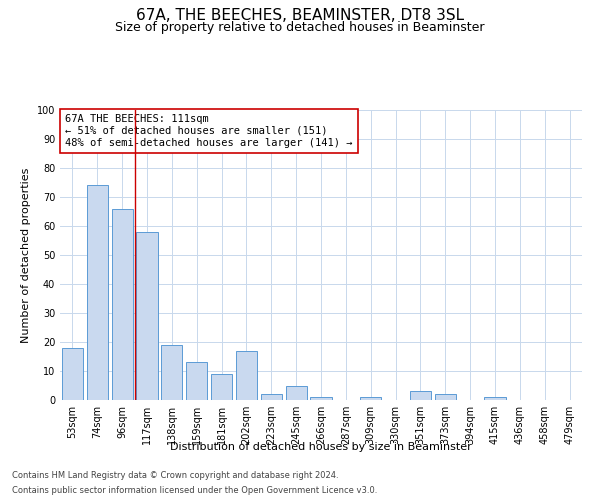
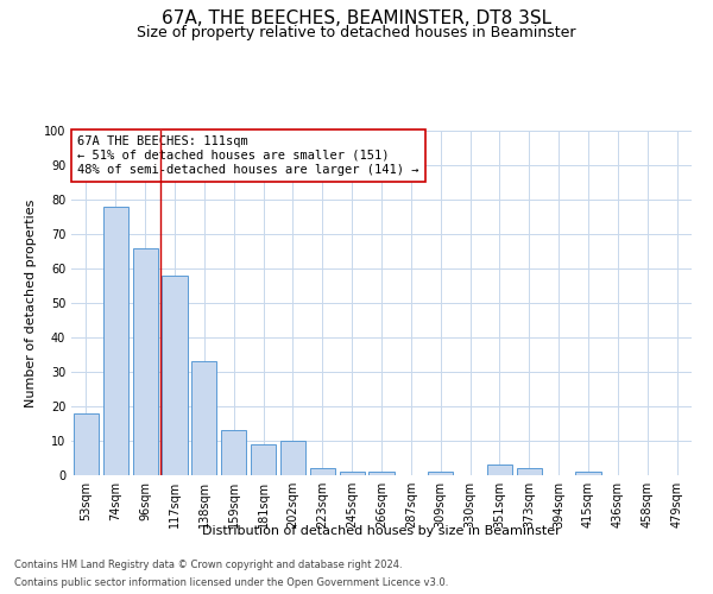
74sqm: 74 -> 78
138sqm: 19 -> 33
202sqm: 17 -> 10
245sqm: 5 -> 1
